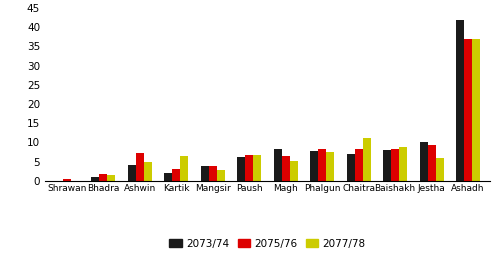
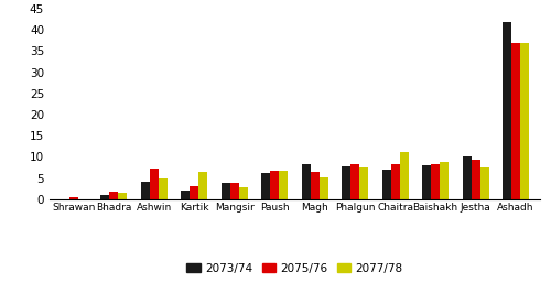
2077/78/Jestha: 6.0 -> 7.4
